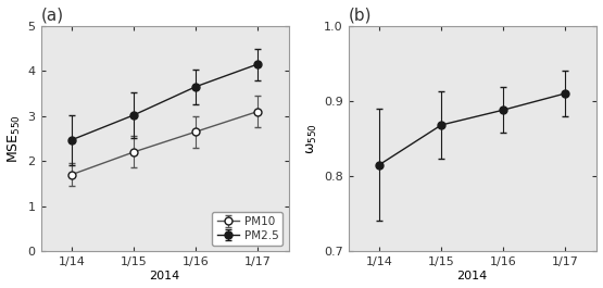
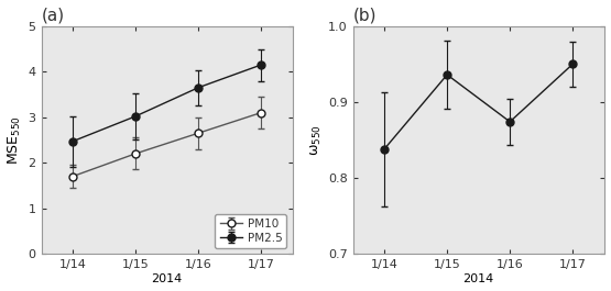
(b)/1/14: 0.815 -> 0.838
(b)/1/15: 0.868 -> 0.936
(b)/1/16: 0.888 -> 0.874
(b)/1/17: 0.910 -> 0.950
